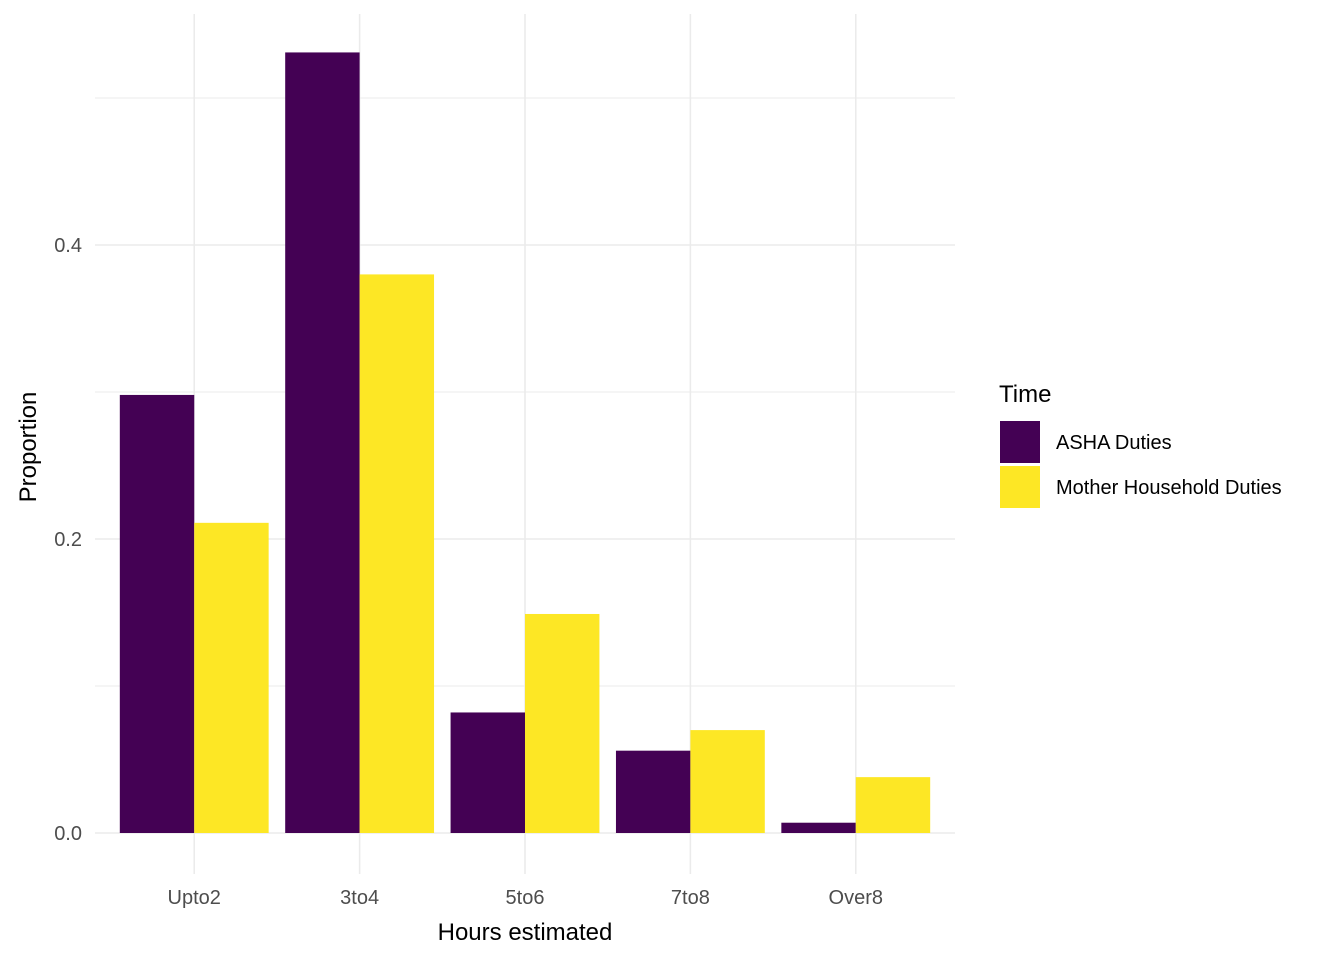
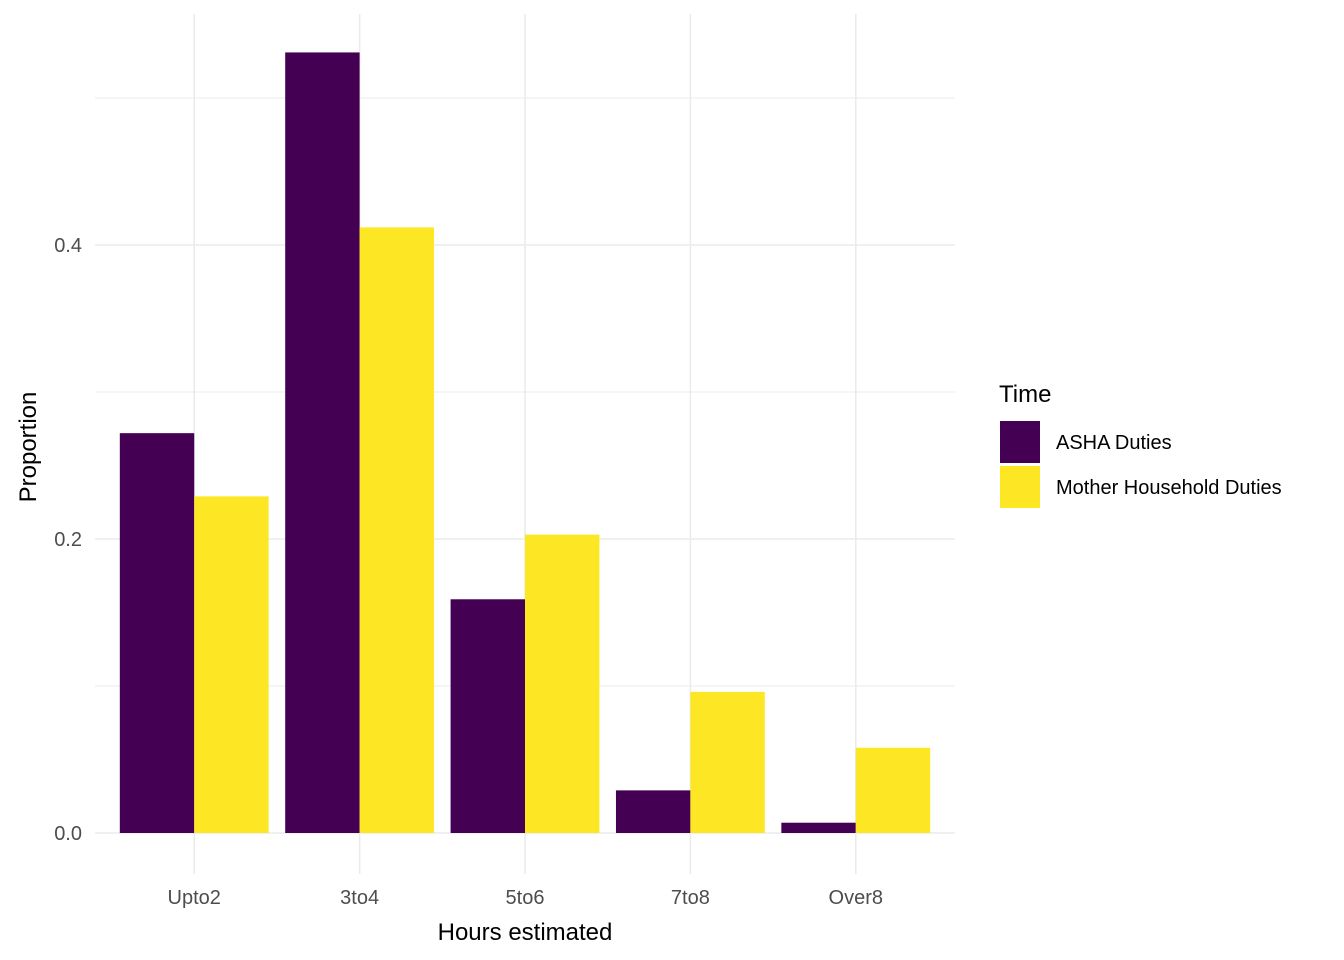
ASHA Duties/Upto2: 0.298 -> 0.272
Mother Household Duties/Upto2: 0.211 -> 0.229
Mother Household Duties/3to4: 0.380 -> 0.412
ASHA Duties/5to6: 0.082 -> 0.159
Mother Household Duties/5to6: 0.149 -> 0.203
ASHA Duties/7to8: 0.056 -> 0.029
Mother Household Duties/7to8: 0.070 -> 0.096
Mother Household Duties/Over8: 0.038 -> 0.058
